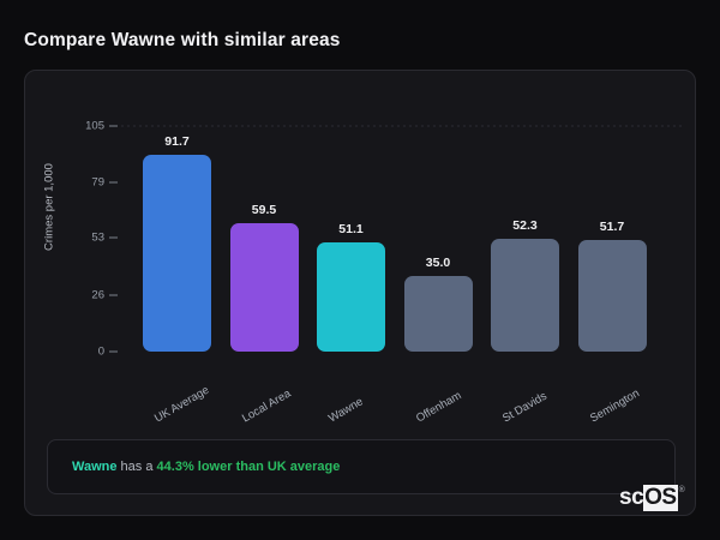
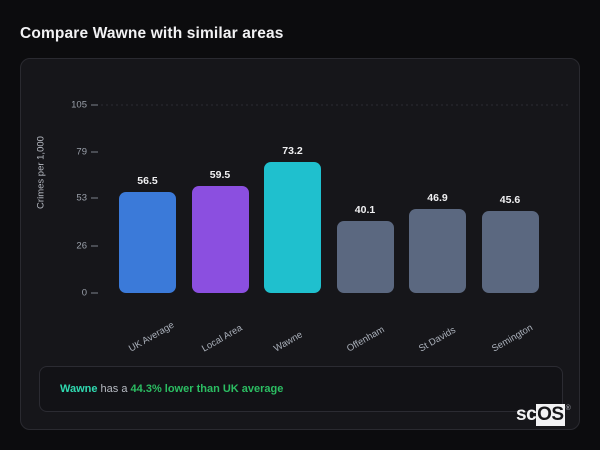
UK Average: 91.7 -> 56.5
Wawne: 51.1 -> 73.2
Offenham: 35.0 -> 40.1
St Davids: 52.3 -> 46.9
Semington: 51.7 -> 45.6
